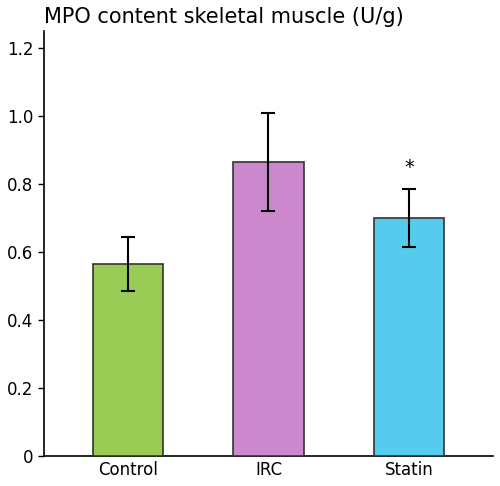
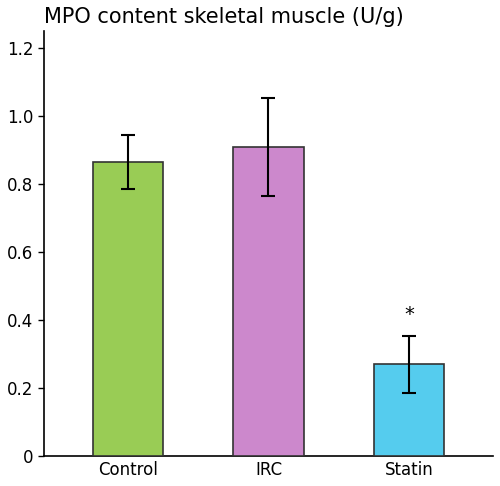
Control: 0.565 -> 0.865
IRC: 0.865 -> 0.910
Statin: 0.700 -> 0.270
